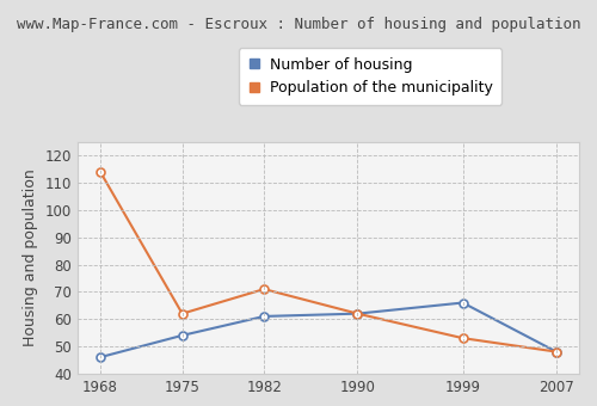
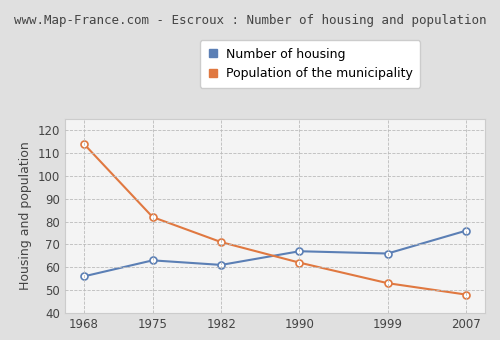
Number of housing/1968: 46 -> 56
Number of housing/1975: 54 -> 63
Population of the municipality/1975: 62 -> 82
Number of housing/1990: 62 -> 67
Number of housing/2007: 48 -> 76
